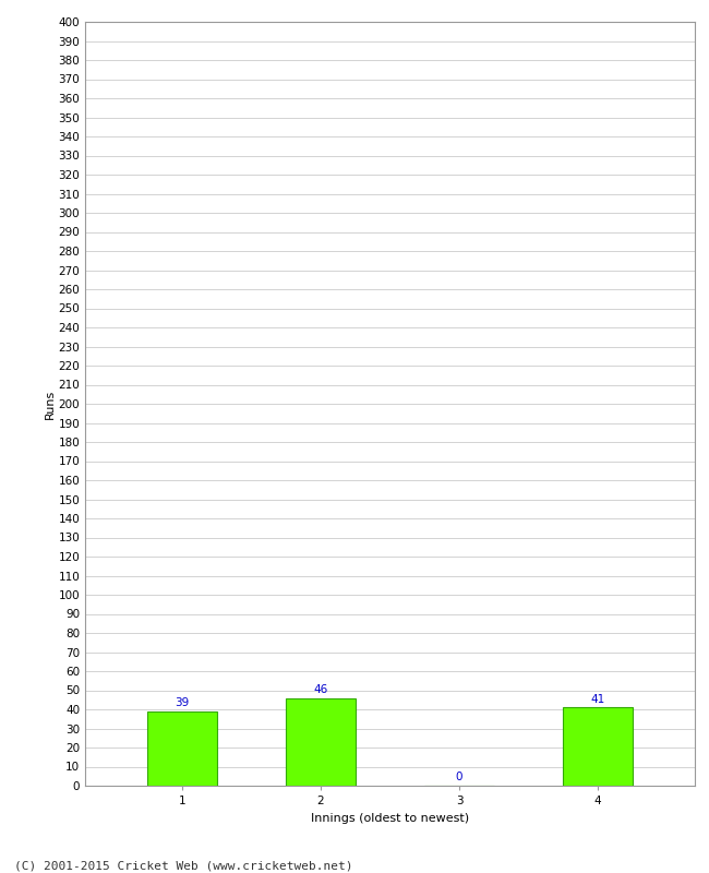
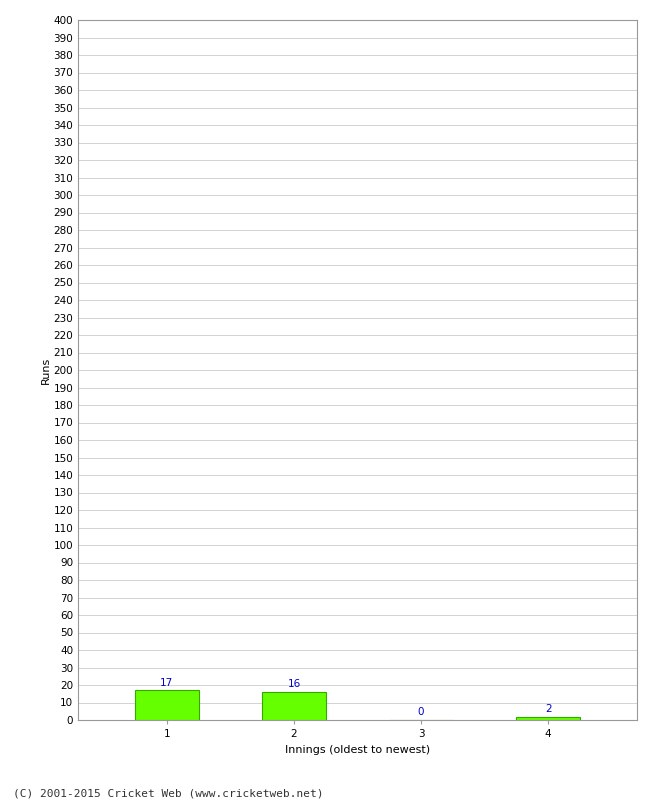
1: 39 -> 17
2: 46 -> 16
4: 41 -> 2
